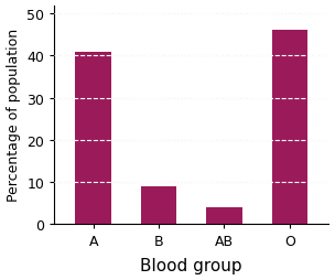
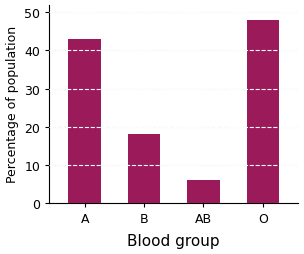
A: 41 -> 43
B: 9 -> 18
AB: 4 -> 6
O: 46 -> 48
